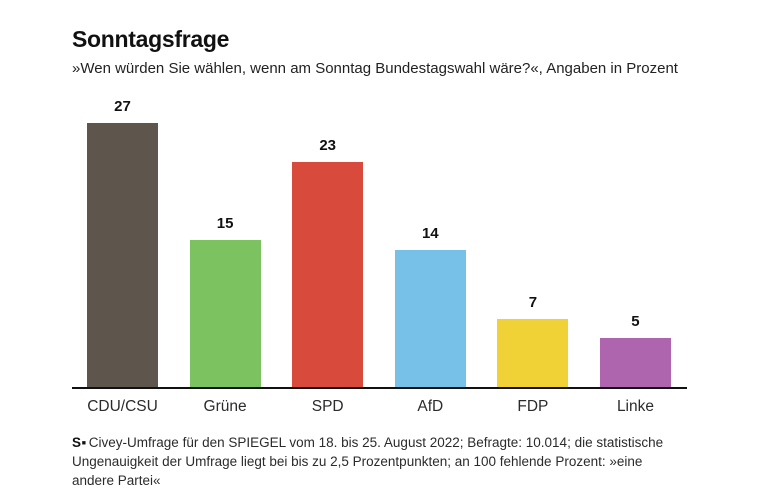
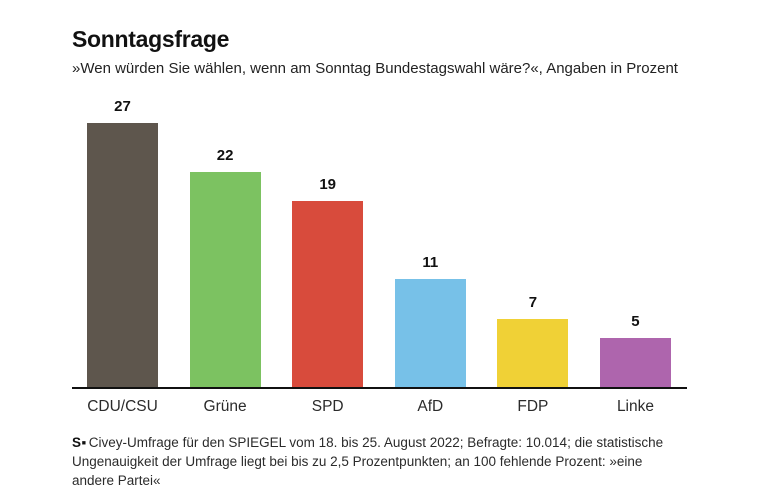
Grüne: 15 -> 22
SPD: 23 -> 19
AfD: 14 -> 11
